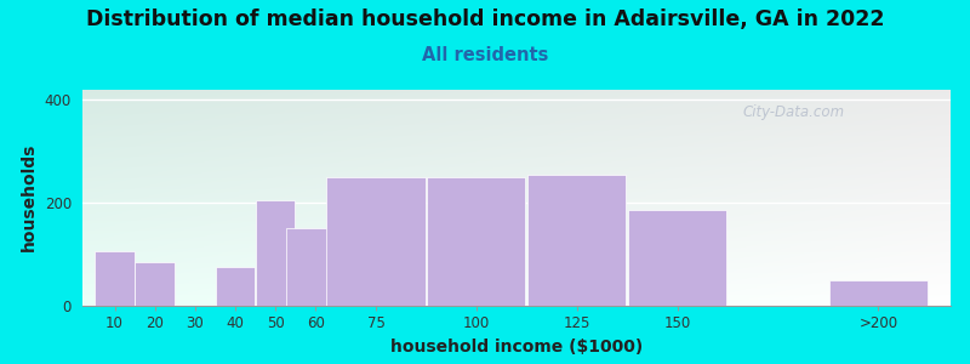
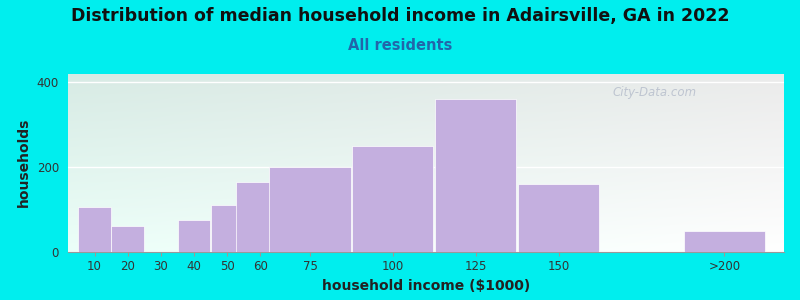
20: 85 -> 62
50: 205 -> 110
60: 150 -> 165
75: 250 -> 200
125: 255 -> 360
150: 185 -> 160
